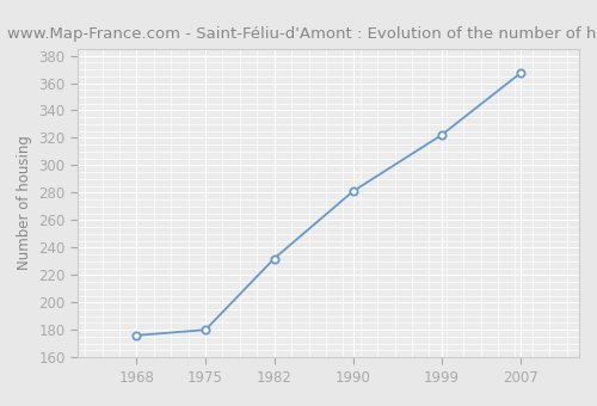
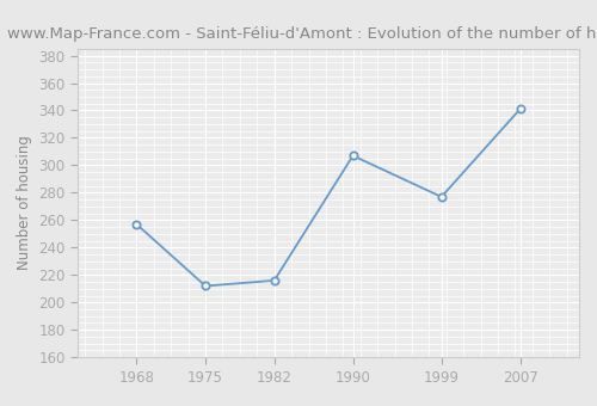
1968: 176 -> 257
1975: 180 -> 212
1982: 232 -> 216
1990: 281 -> 307
1999: 322 -> 277
2007: 367 -> 341
